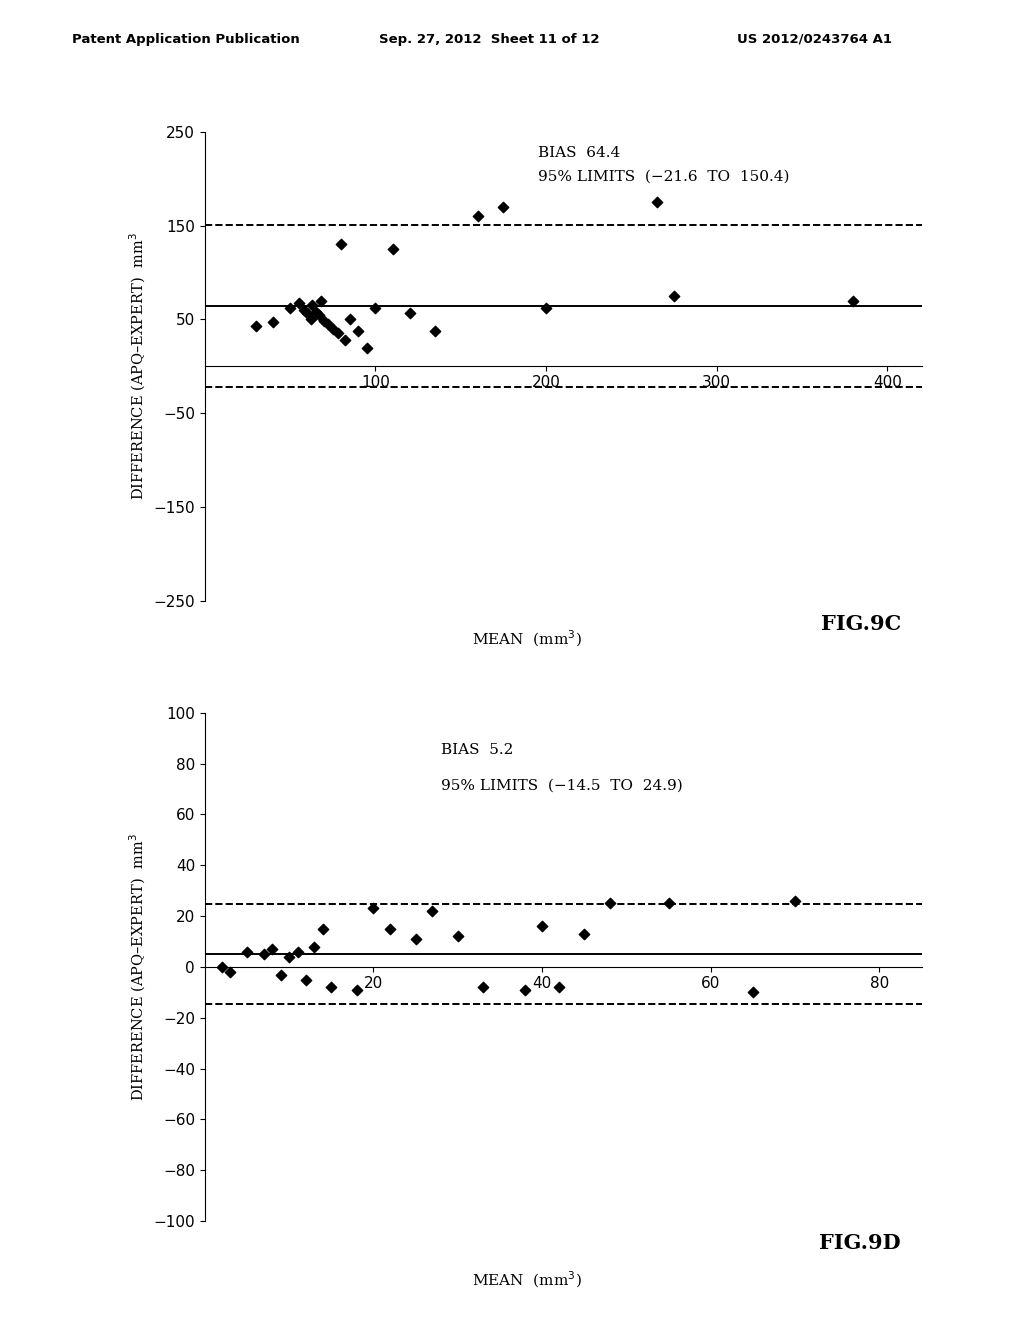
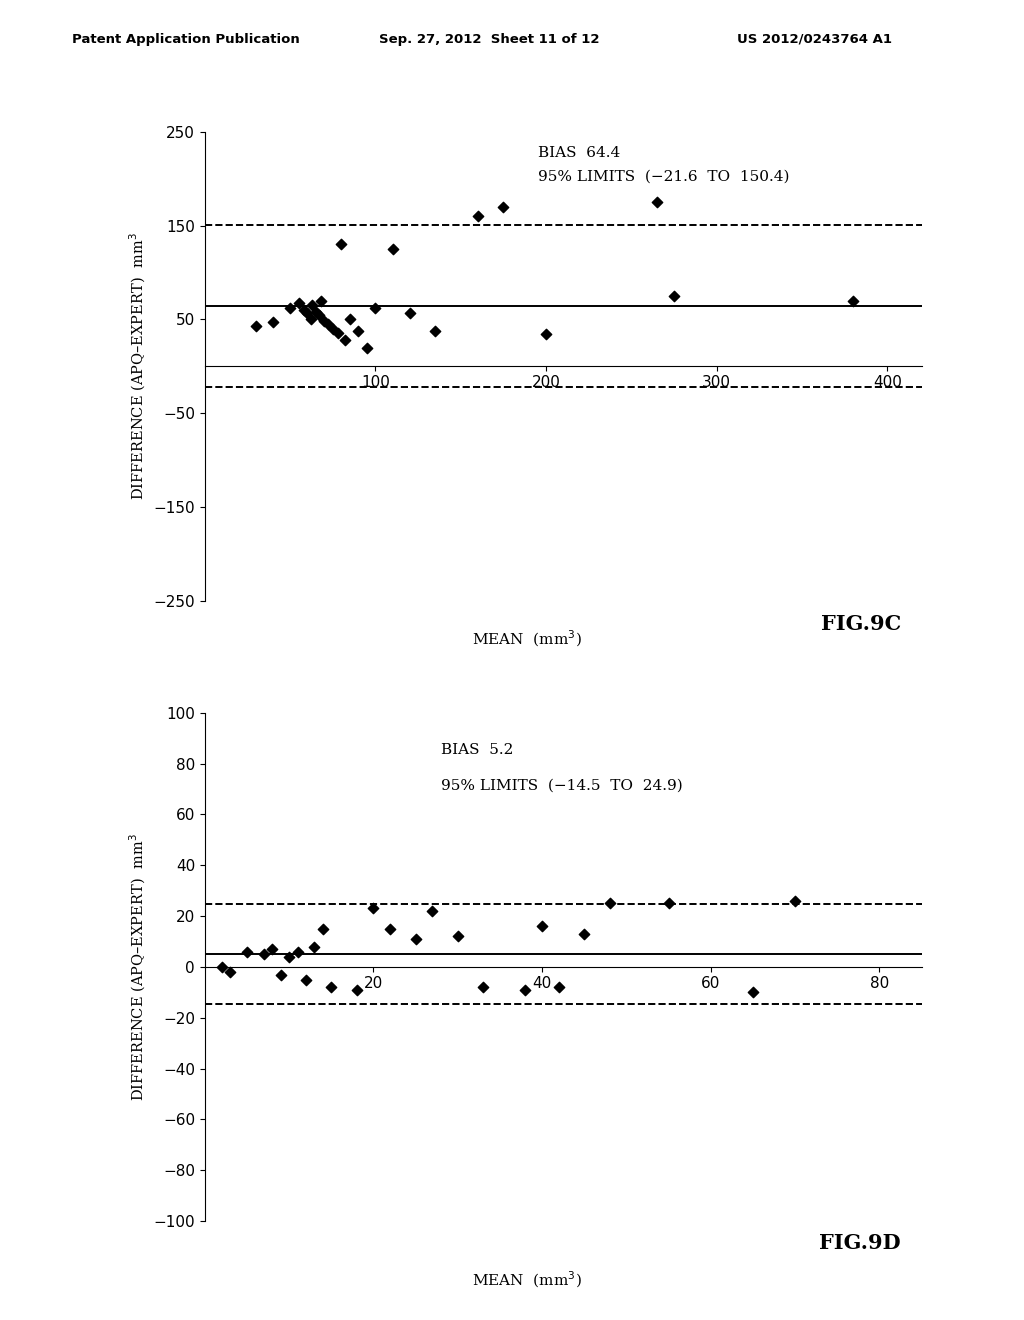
200: 62 -> 34
